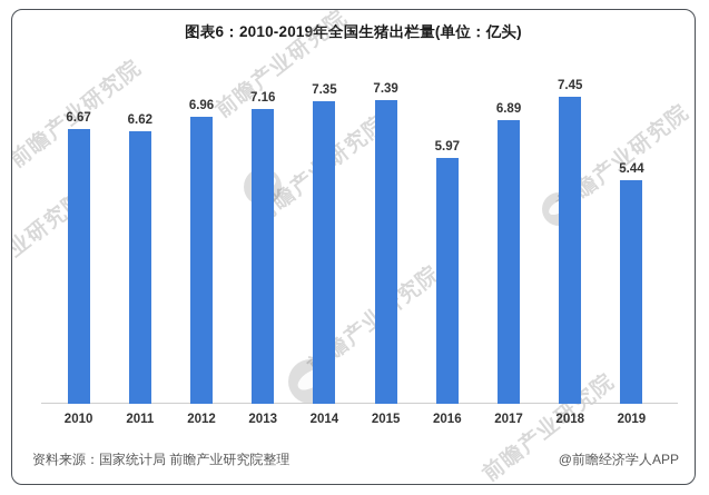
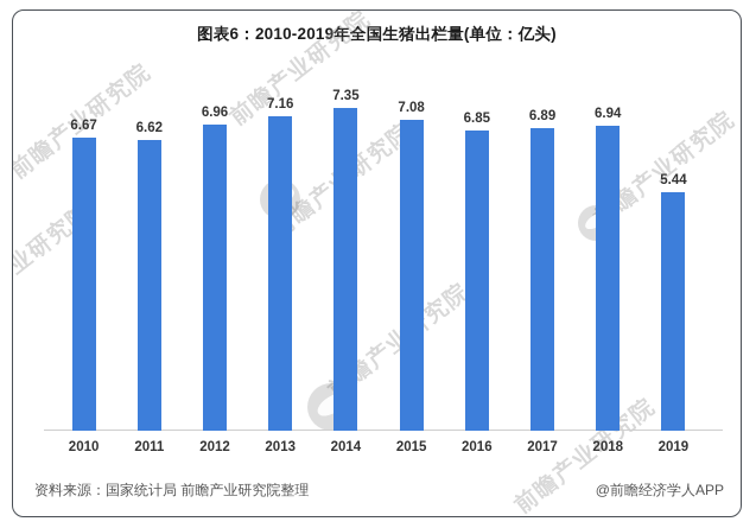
2015: 7.39 -> 7.08
2016: 5.97 -> 6.85
2018: 7.45 -> 6.94
